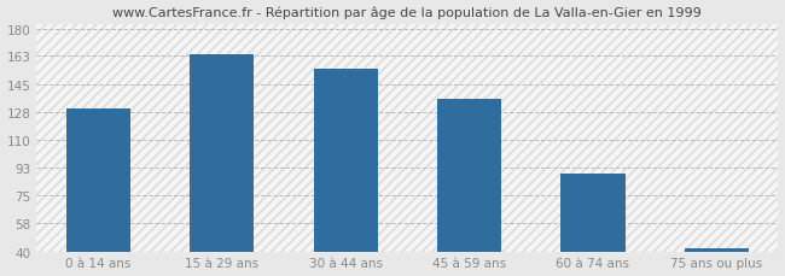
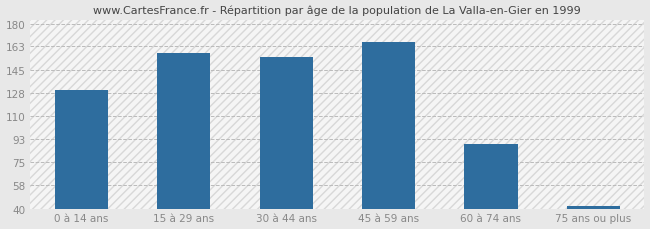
15 à 29 ans: 164 -> 158
45 à 59 ans: 136 -> 166
